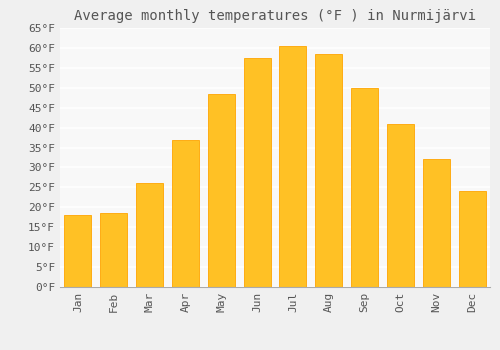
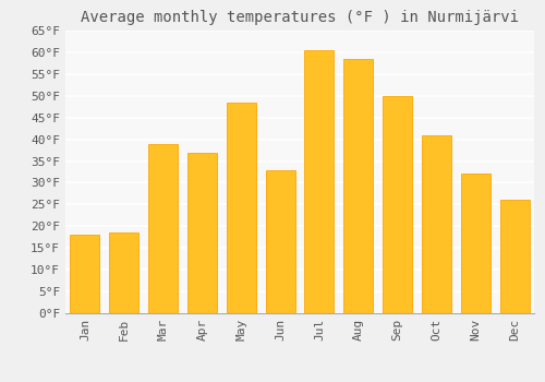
Mar: 26.0°F -> 39.0°F
Jun: 57.5°F -> 33.0°F
Dec: 24.0°F -> 26.0°F
